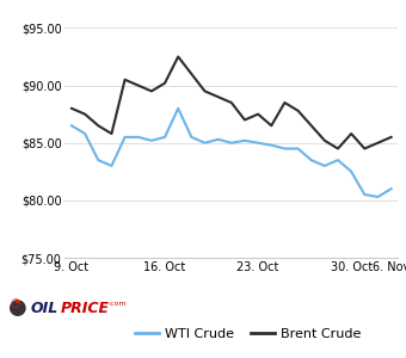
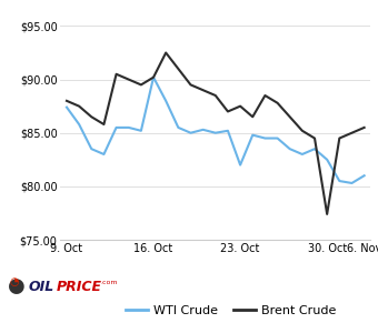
WTI Crude/9. Oct: $86.5 -> $87.4
WTI Crude/16. Oct: $85.5 -> $90.2
WTI Crude/23. Oct: $85.0 -> $82.0
Brent Crude/30. Oct: $85.8 -> $77.4
